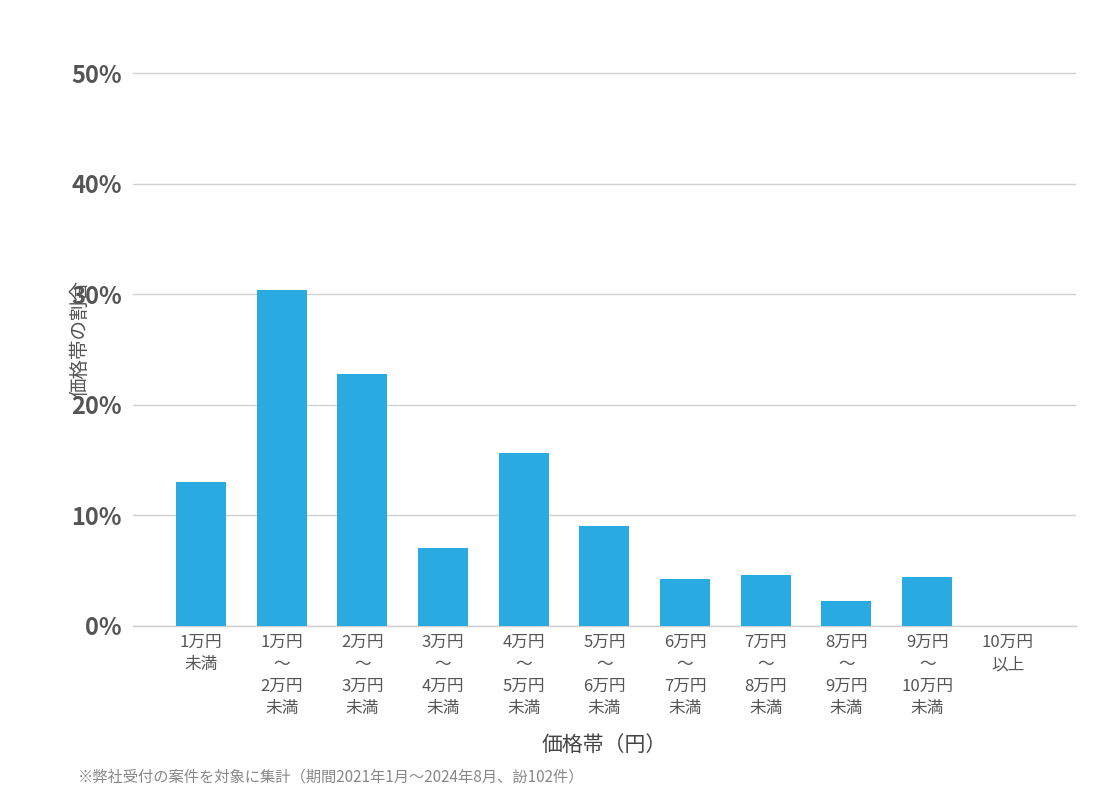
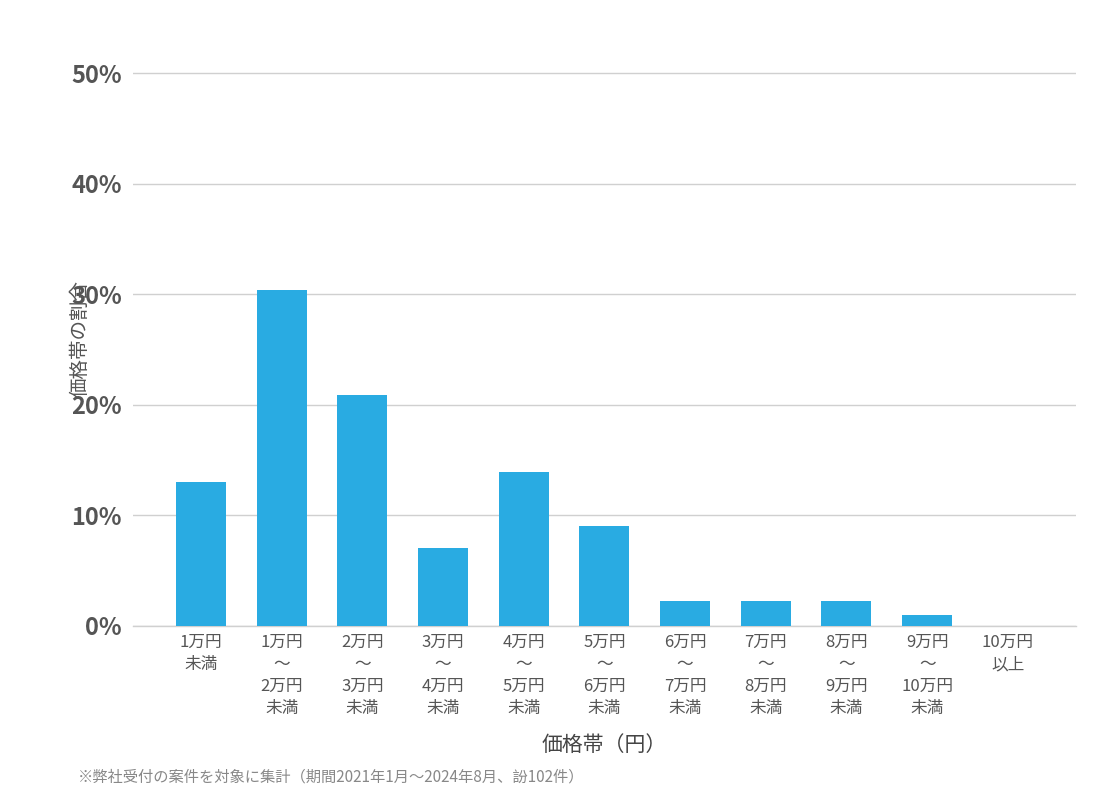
2万円 ～ 3万円 未満: 22.8% -> 20.9%
4万円 ～ 5万円 未満: 15.6% -> 13.9%
6万円 ～ 7万円 未満: 4.2% -> 2.2%
7万円 ～ 8万円 未満: 4.6% -> 2.2%
9万円 ～ 10万円 未満: 4.4% -> 1.0%
